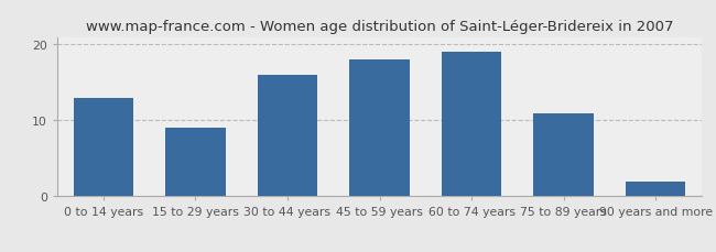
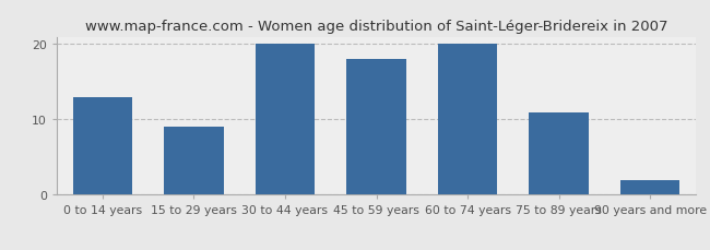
30 to 44 years: 16 -> 20
60 to 74 years: 19 -> 20
